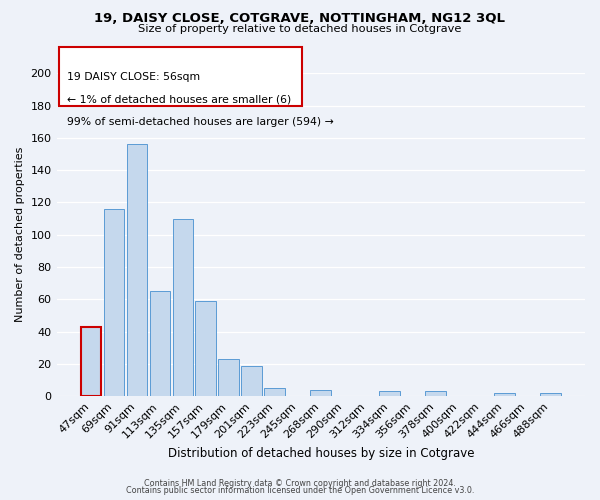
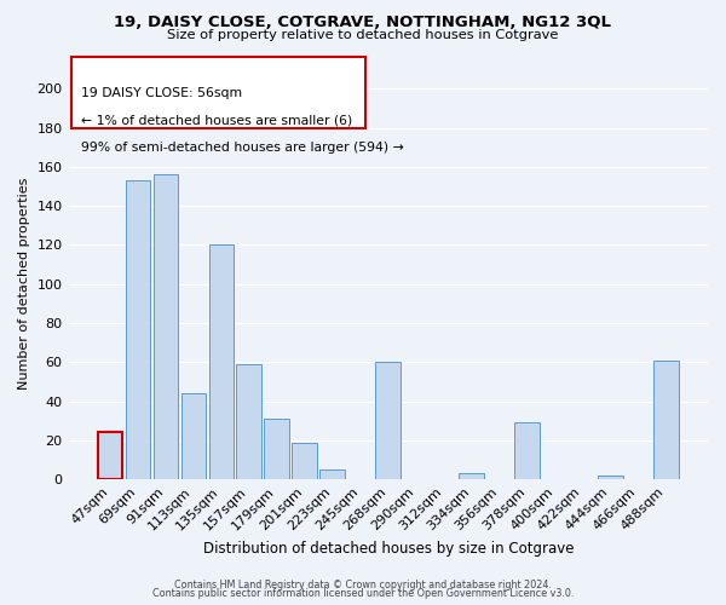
47sqm: 43 -> 24
69sqm: 116 -> 153
113sqm: 65 -> 44
135sqm: 110 -> 120
179sqm: 23 -> 31
268sqm: 4 -> 60
378sqm: 3 -> 29
488sqm: 2 -> 61
